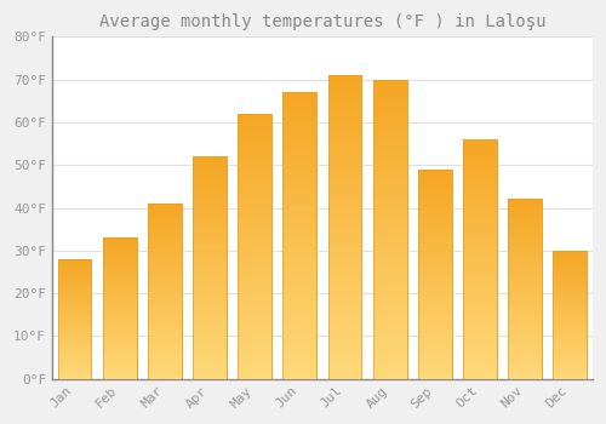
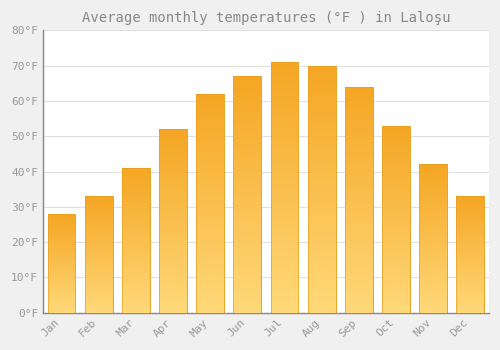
Sep: 49°F -> 64°F
Oct: 56°F -> 53°F
Dec: 30°F -> 33°F
